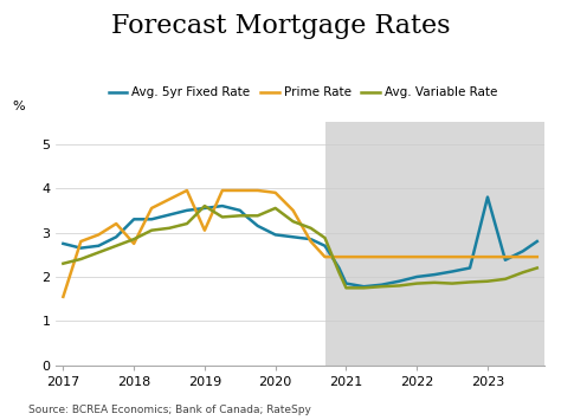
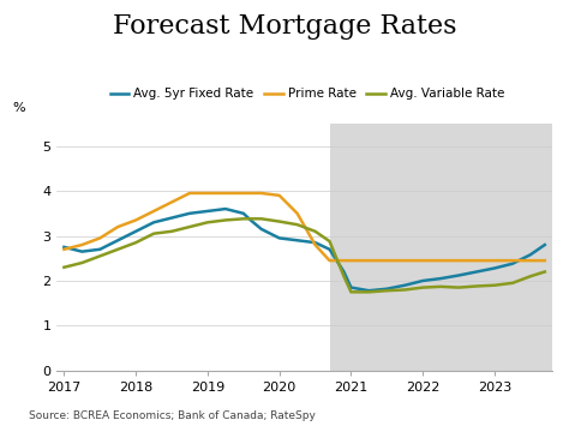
Prime Rate/2017: 1.55 -> 2.70
Avg. 5yr Fixed Rate/2018: 3.30 -> 3.10
Prime Rate/2018: 2.75 -> 3.35
Prime Rate/2019: 3.05 -> 3.95
Avg. Variable Rate/2019: 3.60 -> 3.30
Avg. Variable Rate/2020: 3.55 -> 3.32
Avg. 5yr Fixed Rate/2023: 3.80 -> 2.28
